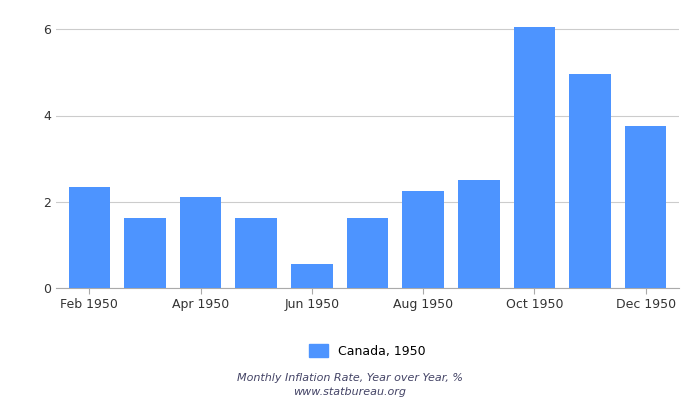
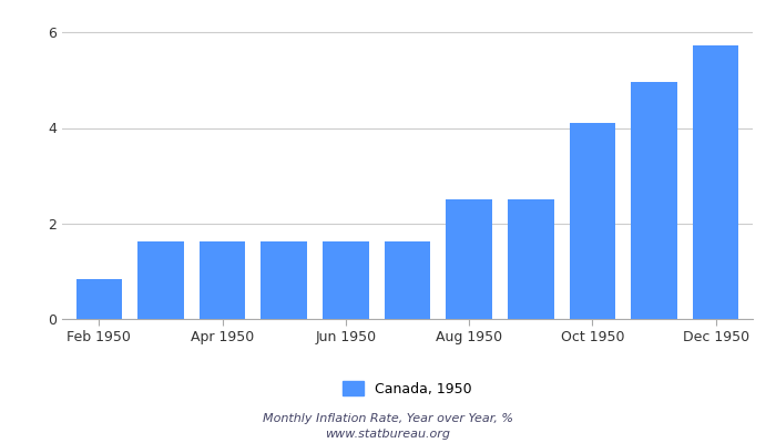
Feb 1950: 2.35 -> 0.83
Apr 1950: 2.10 -> 1.63
Jun 1950: 0.55 -> 1.63
Aug 1950: 2.25 -> 2.50
Oct 1950: 6.05 -> 4.10
Dec 1950: 3.75 -> 5.73
